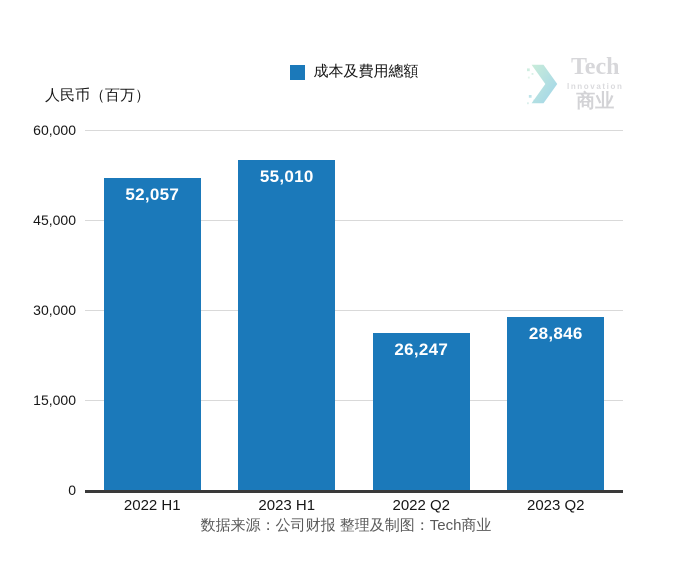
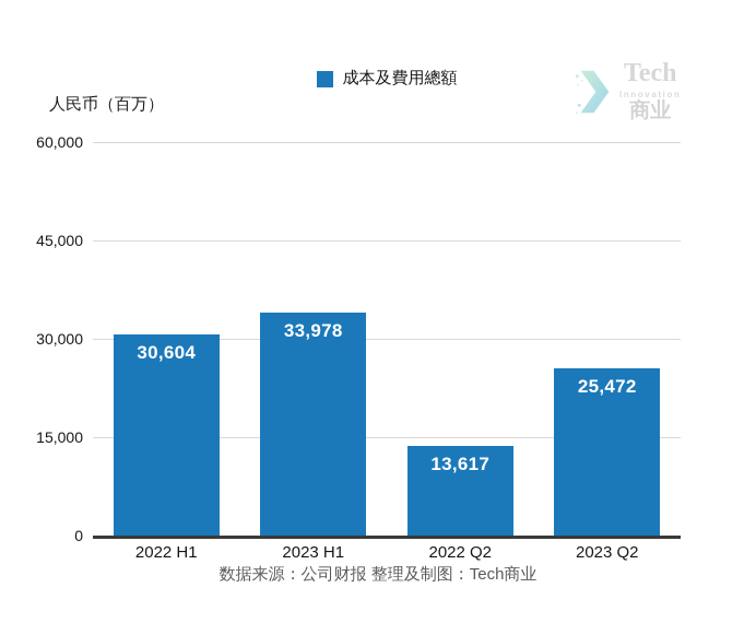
2022 H1: 52,057 -> 30,604
2023 H1: 55,010 -> 33,978
2022 Q2: 26,247 -> 13,617
2023 Q2: 28,846 -> 25,472
